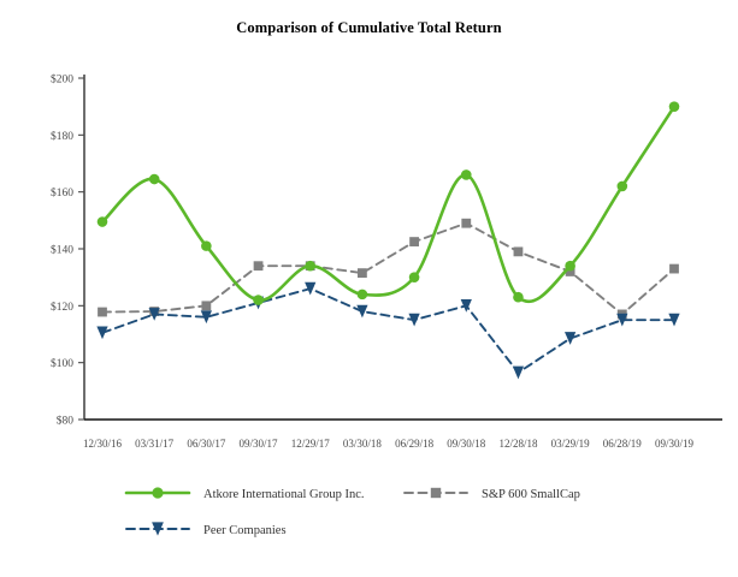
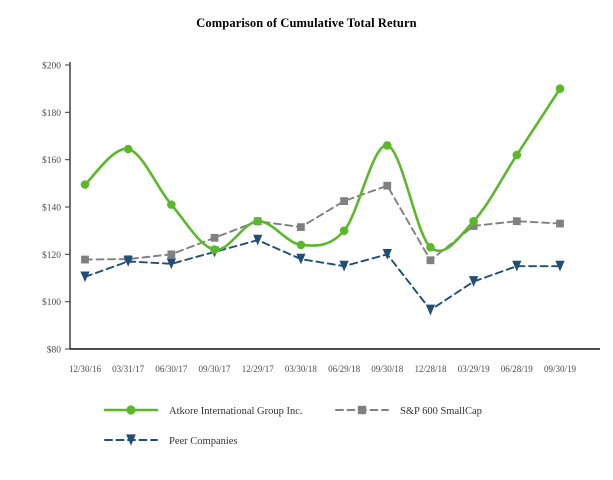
S&P 600 SmallCap/09/30/17: $134 -> $127
S&P 600 SmallCap/12/28/18: $139 -> $118
S&P 600 SmallCap/06/28/19: $117 -> $134
